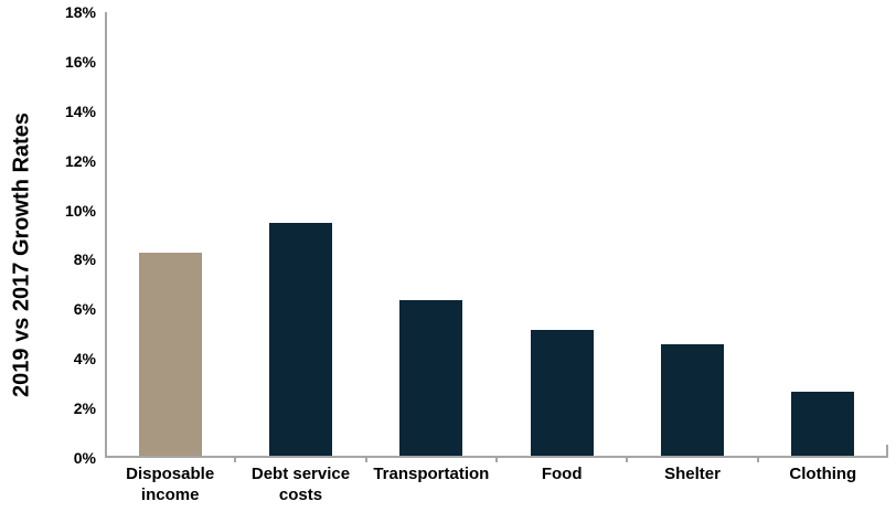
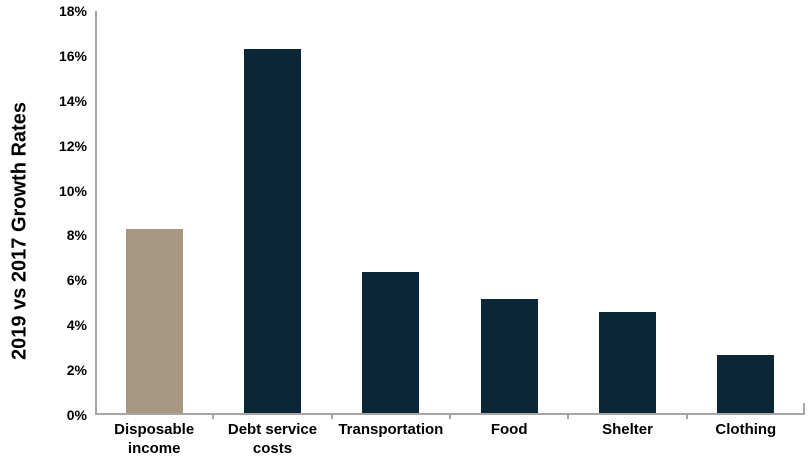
Debt service costs: 9.4% -> 16.2%
